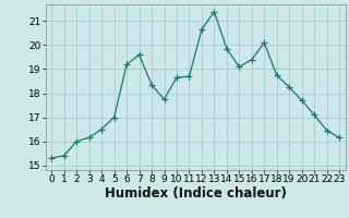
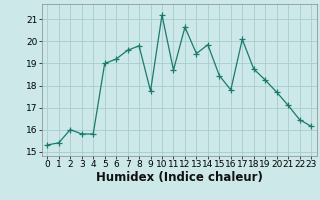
3: 16.15 -> 15.80
4: 16.50 -> 15.80
5: 17.00 -> 19.00
8: 18.35 -> 19.80
10: 18.65 -> 21.20
13: 21.40 -> 19.45
15: 19.10 -> 18.45
16: 19.40 -> 17.80
